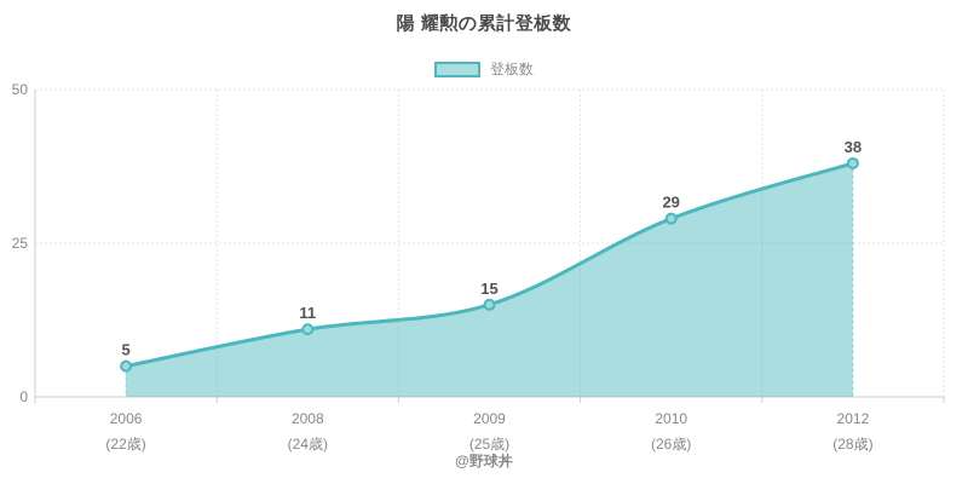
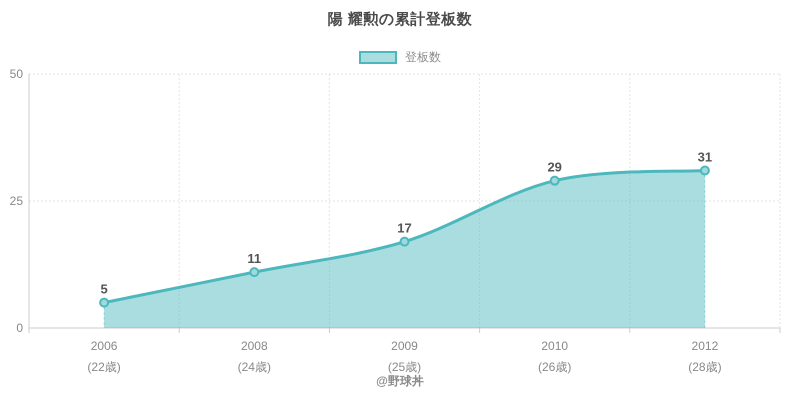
2009: 15 -> 17
2012: 38 -> 31
